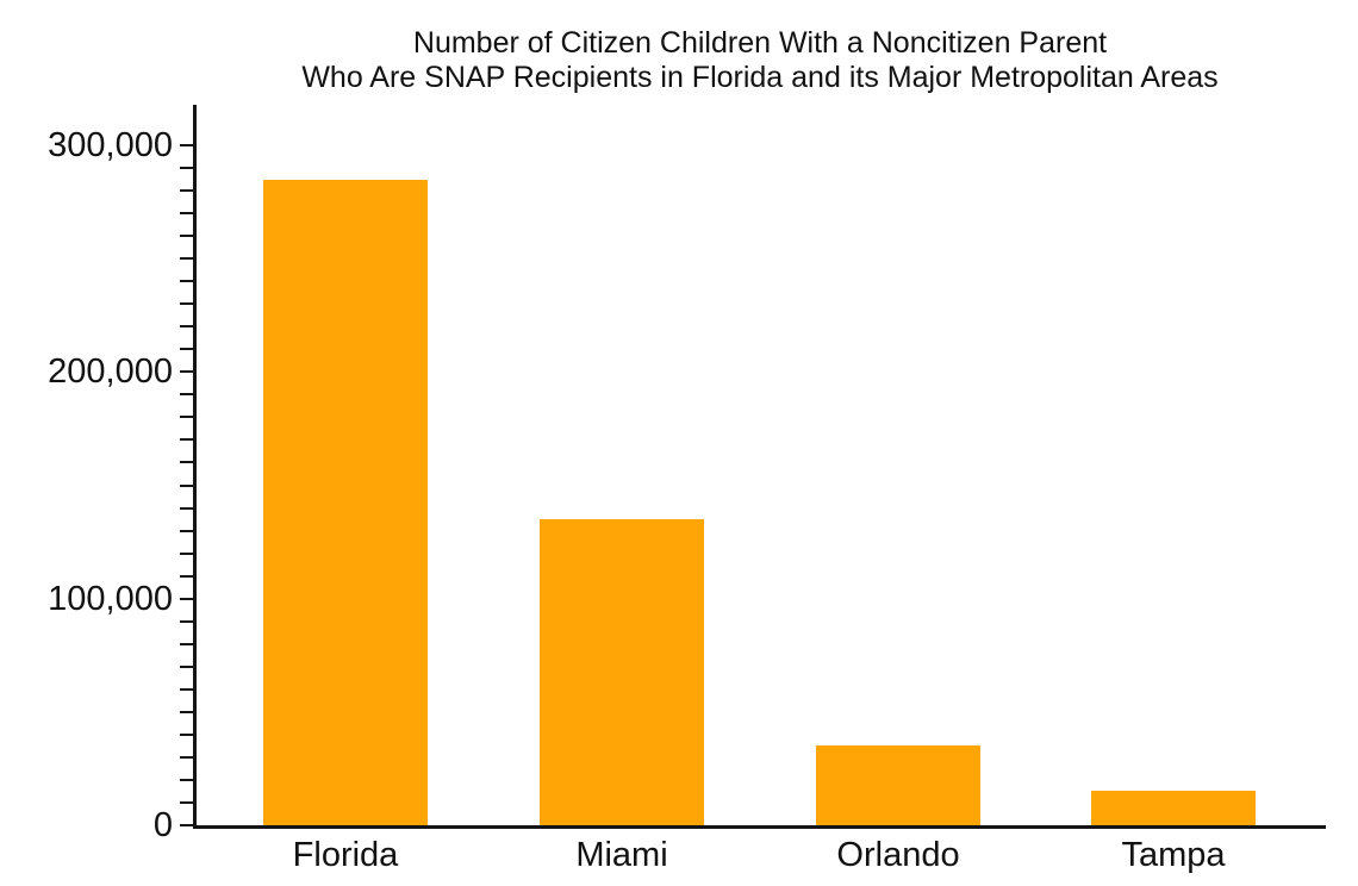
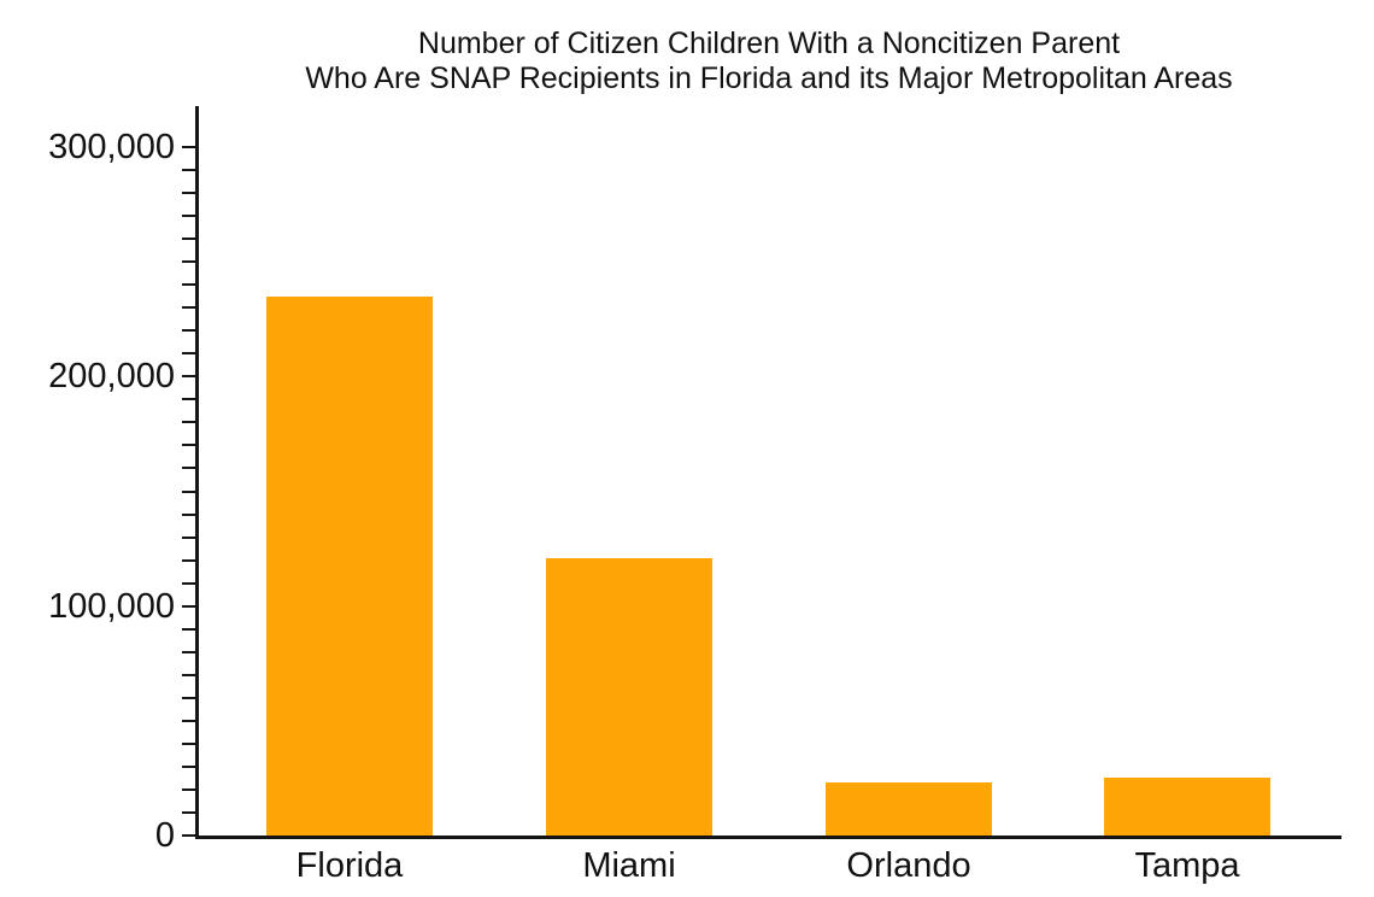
Florida: 285000 -> 235000
Miami: 135000 -> 121000
Orlando: 35000 -> 23000
Tampa: 15000 -> 25000
